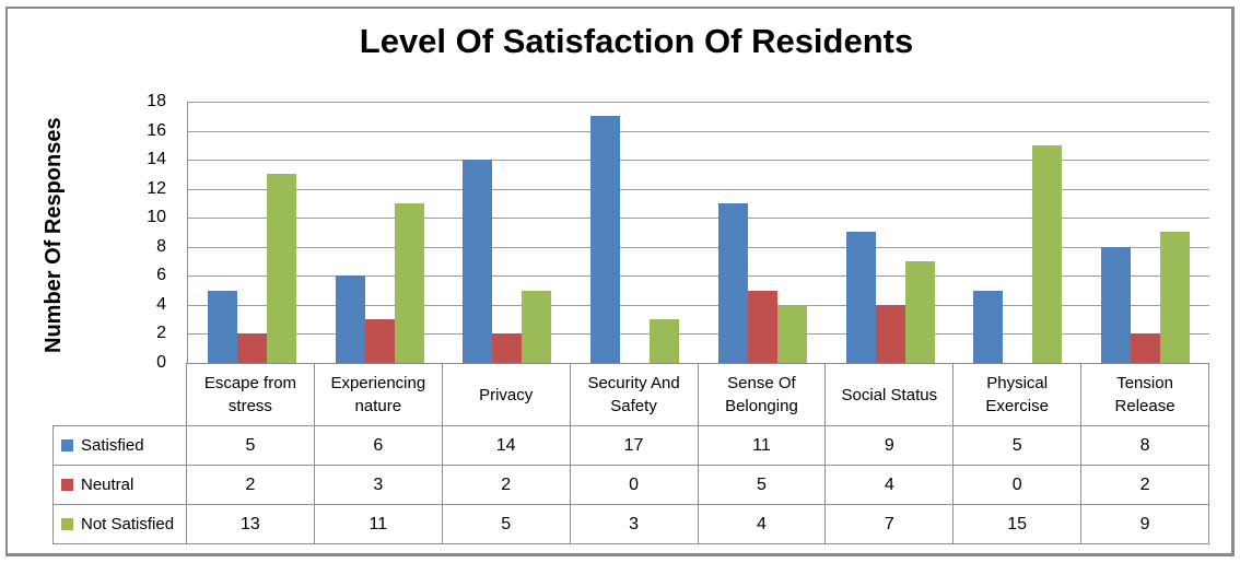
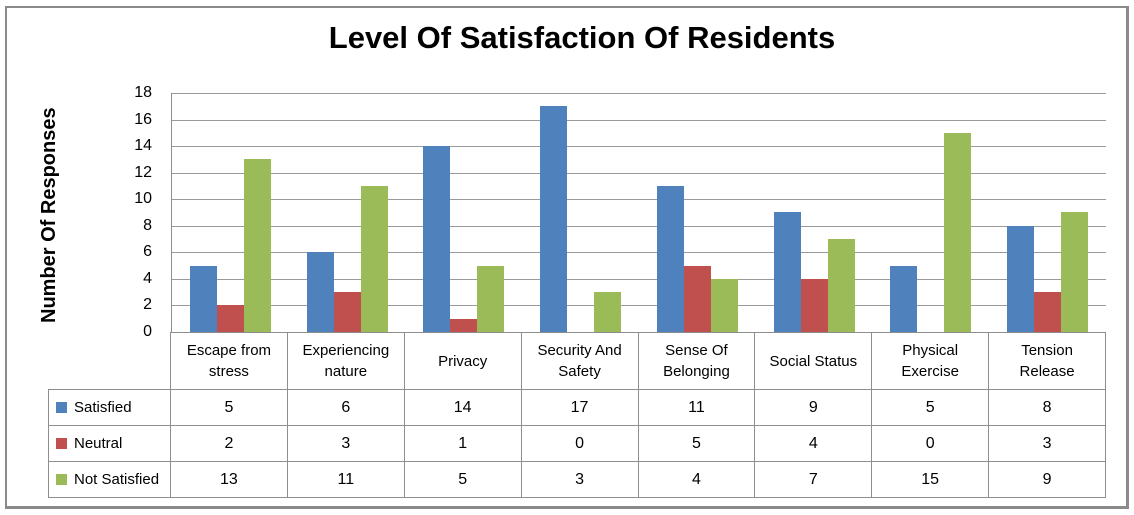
Neutral/Privacy: 2 -> 1
Neutral/Tension Release: 2 -> 3
